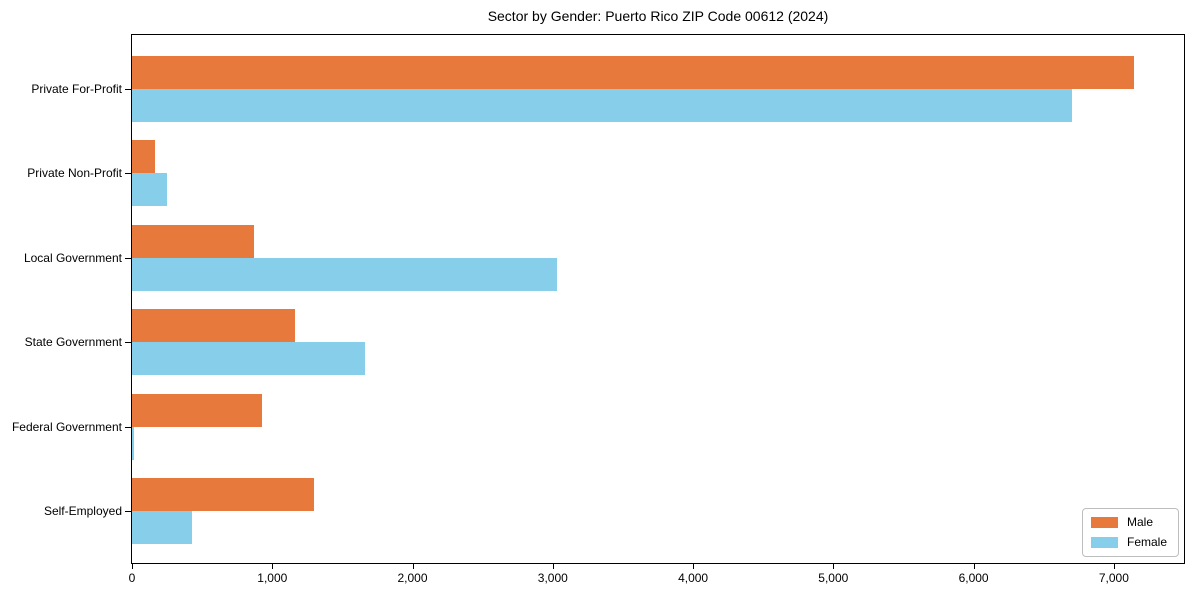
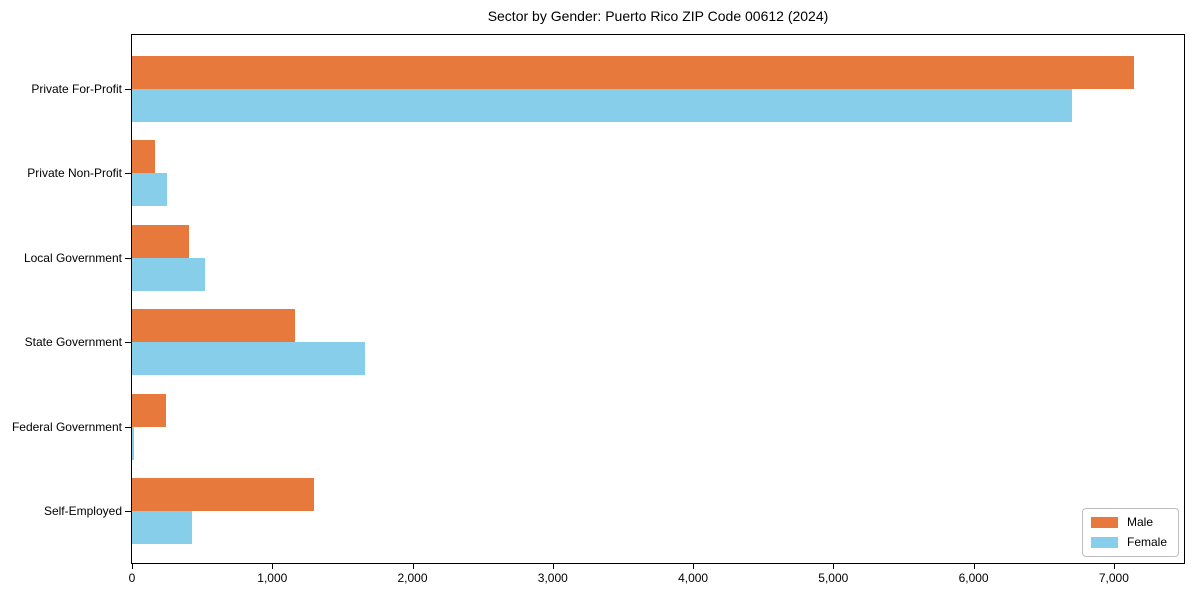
Male/Local Government: 870 -> 400
Female/Local Government: 3030 -> 520
Male/Federal Government: 930 -> 240
